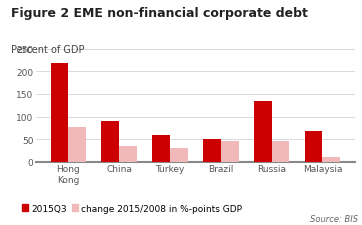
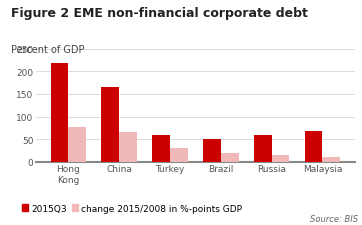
2015Q3/China: 90 -> 165
change 2015/2008 in %-points GDP/China: 35 -> 65
change 2015/2008 in %-points GDP/Brazil: 45 -> 20
2015Q3/Russia: 135 -> 60
change 2015/2008 in %-points GDP/Russia: 45 -> 15
